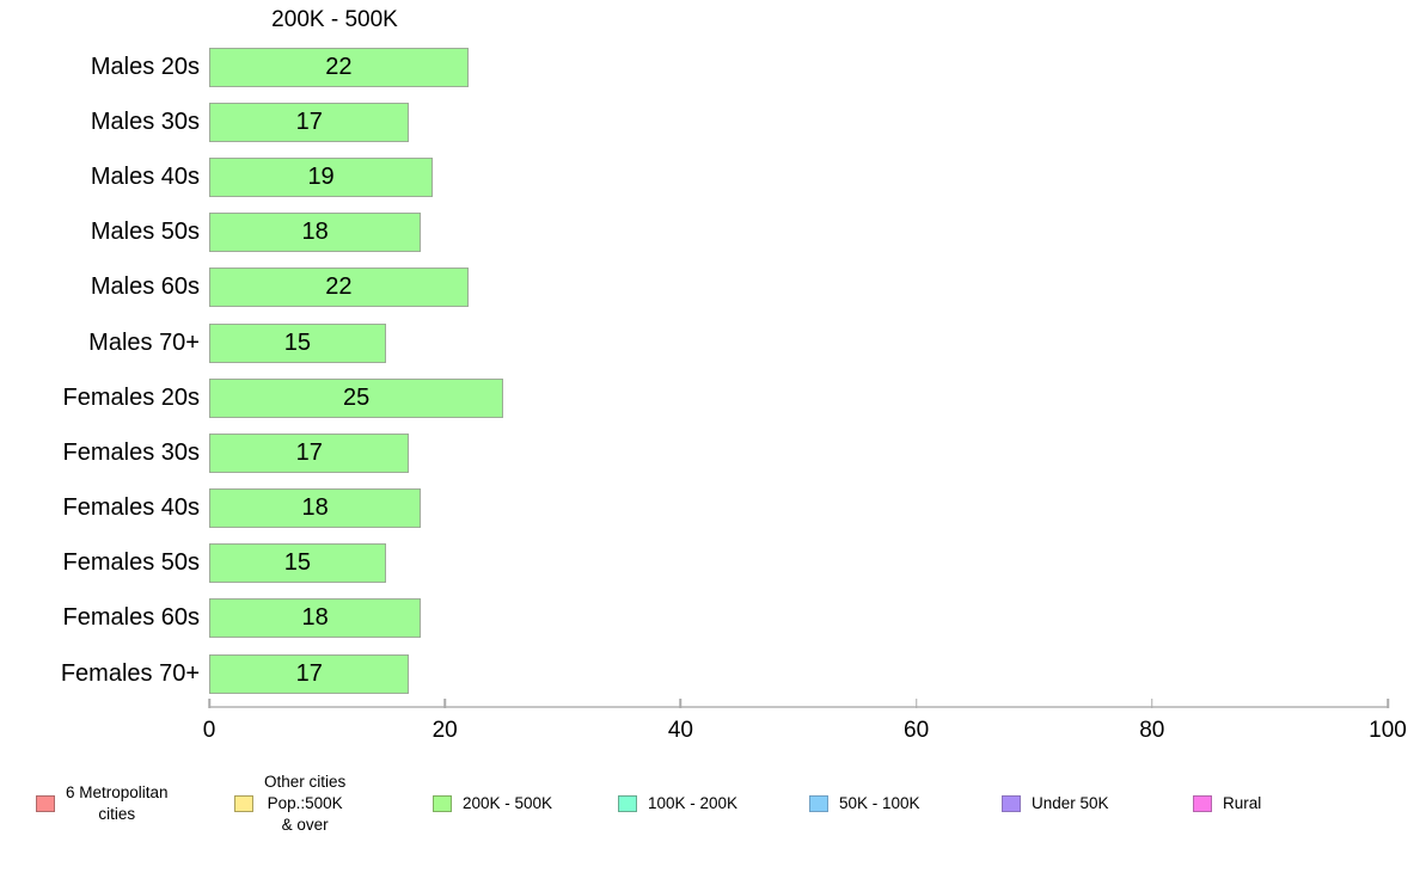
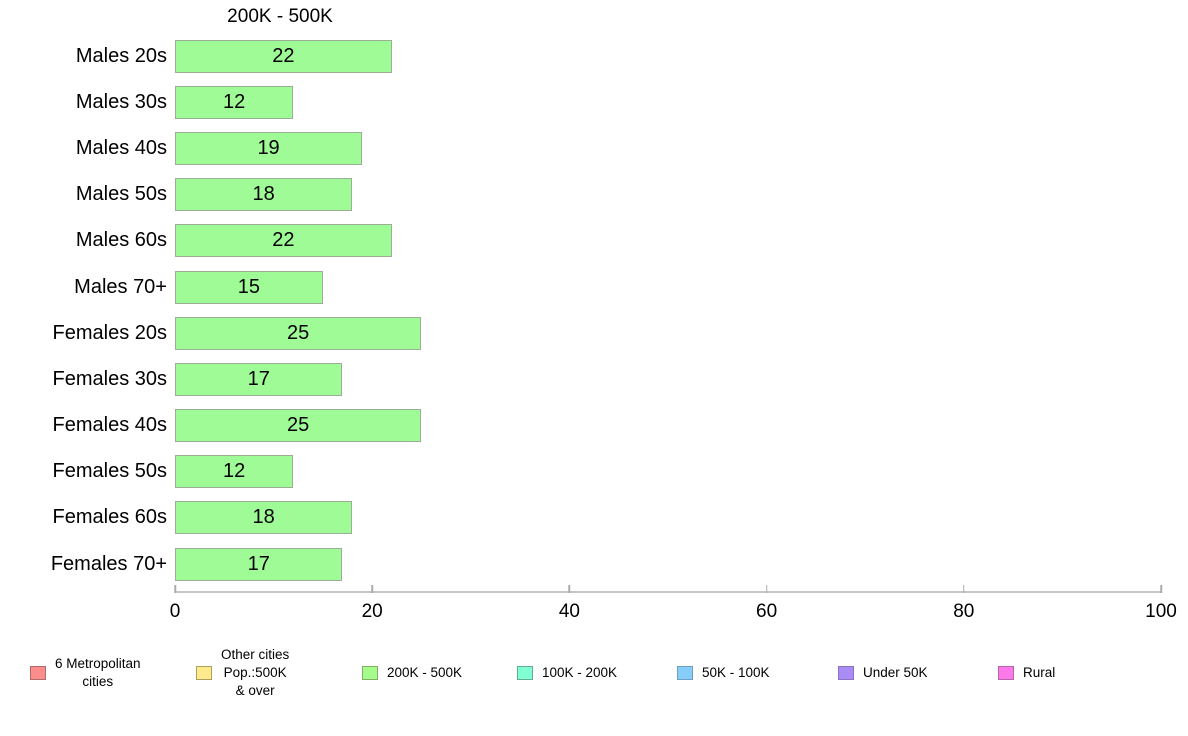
Males 30s: 17 -> 12
Females 40s: 18 -> 25
Females 50s: 15 -> 12
